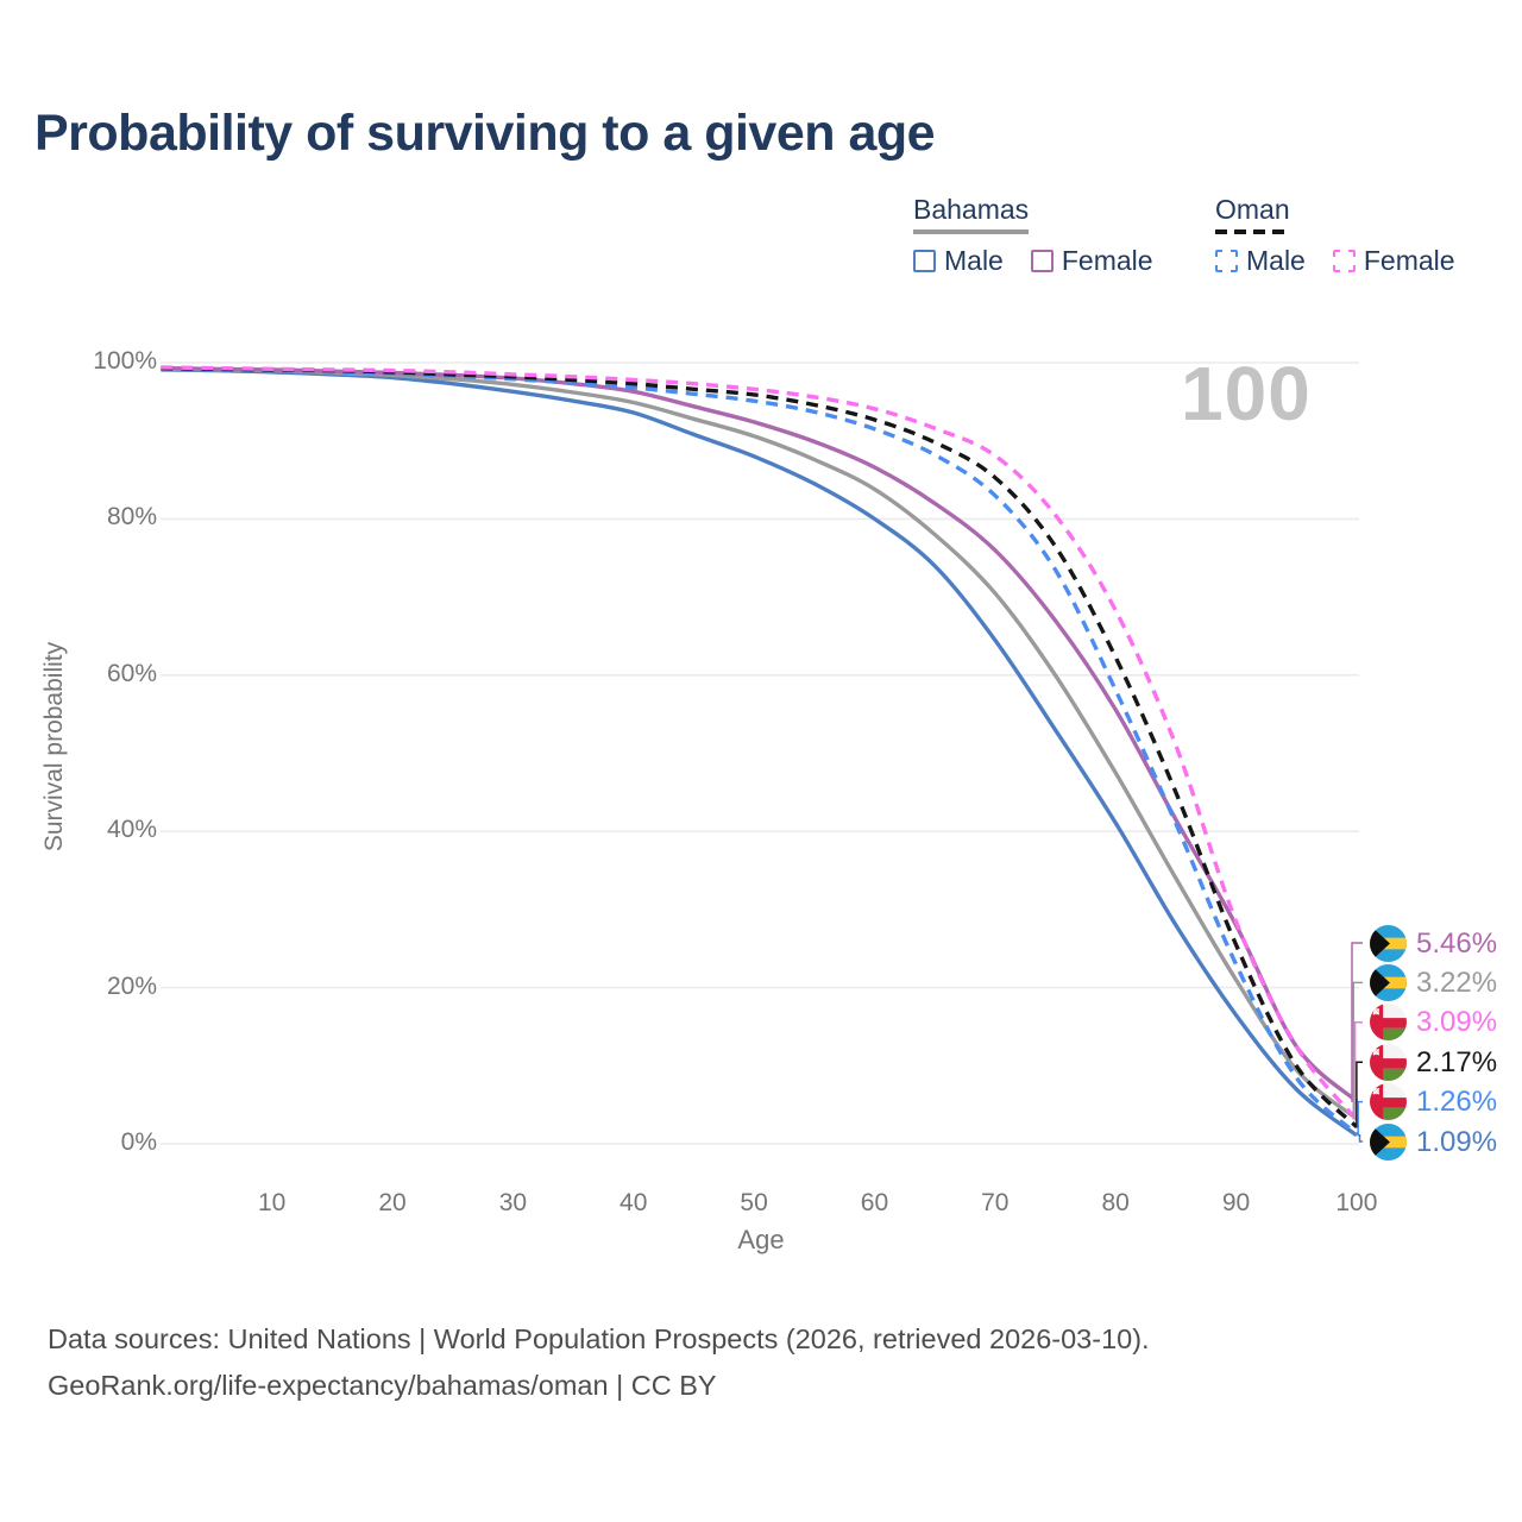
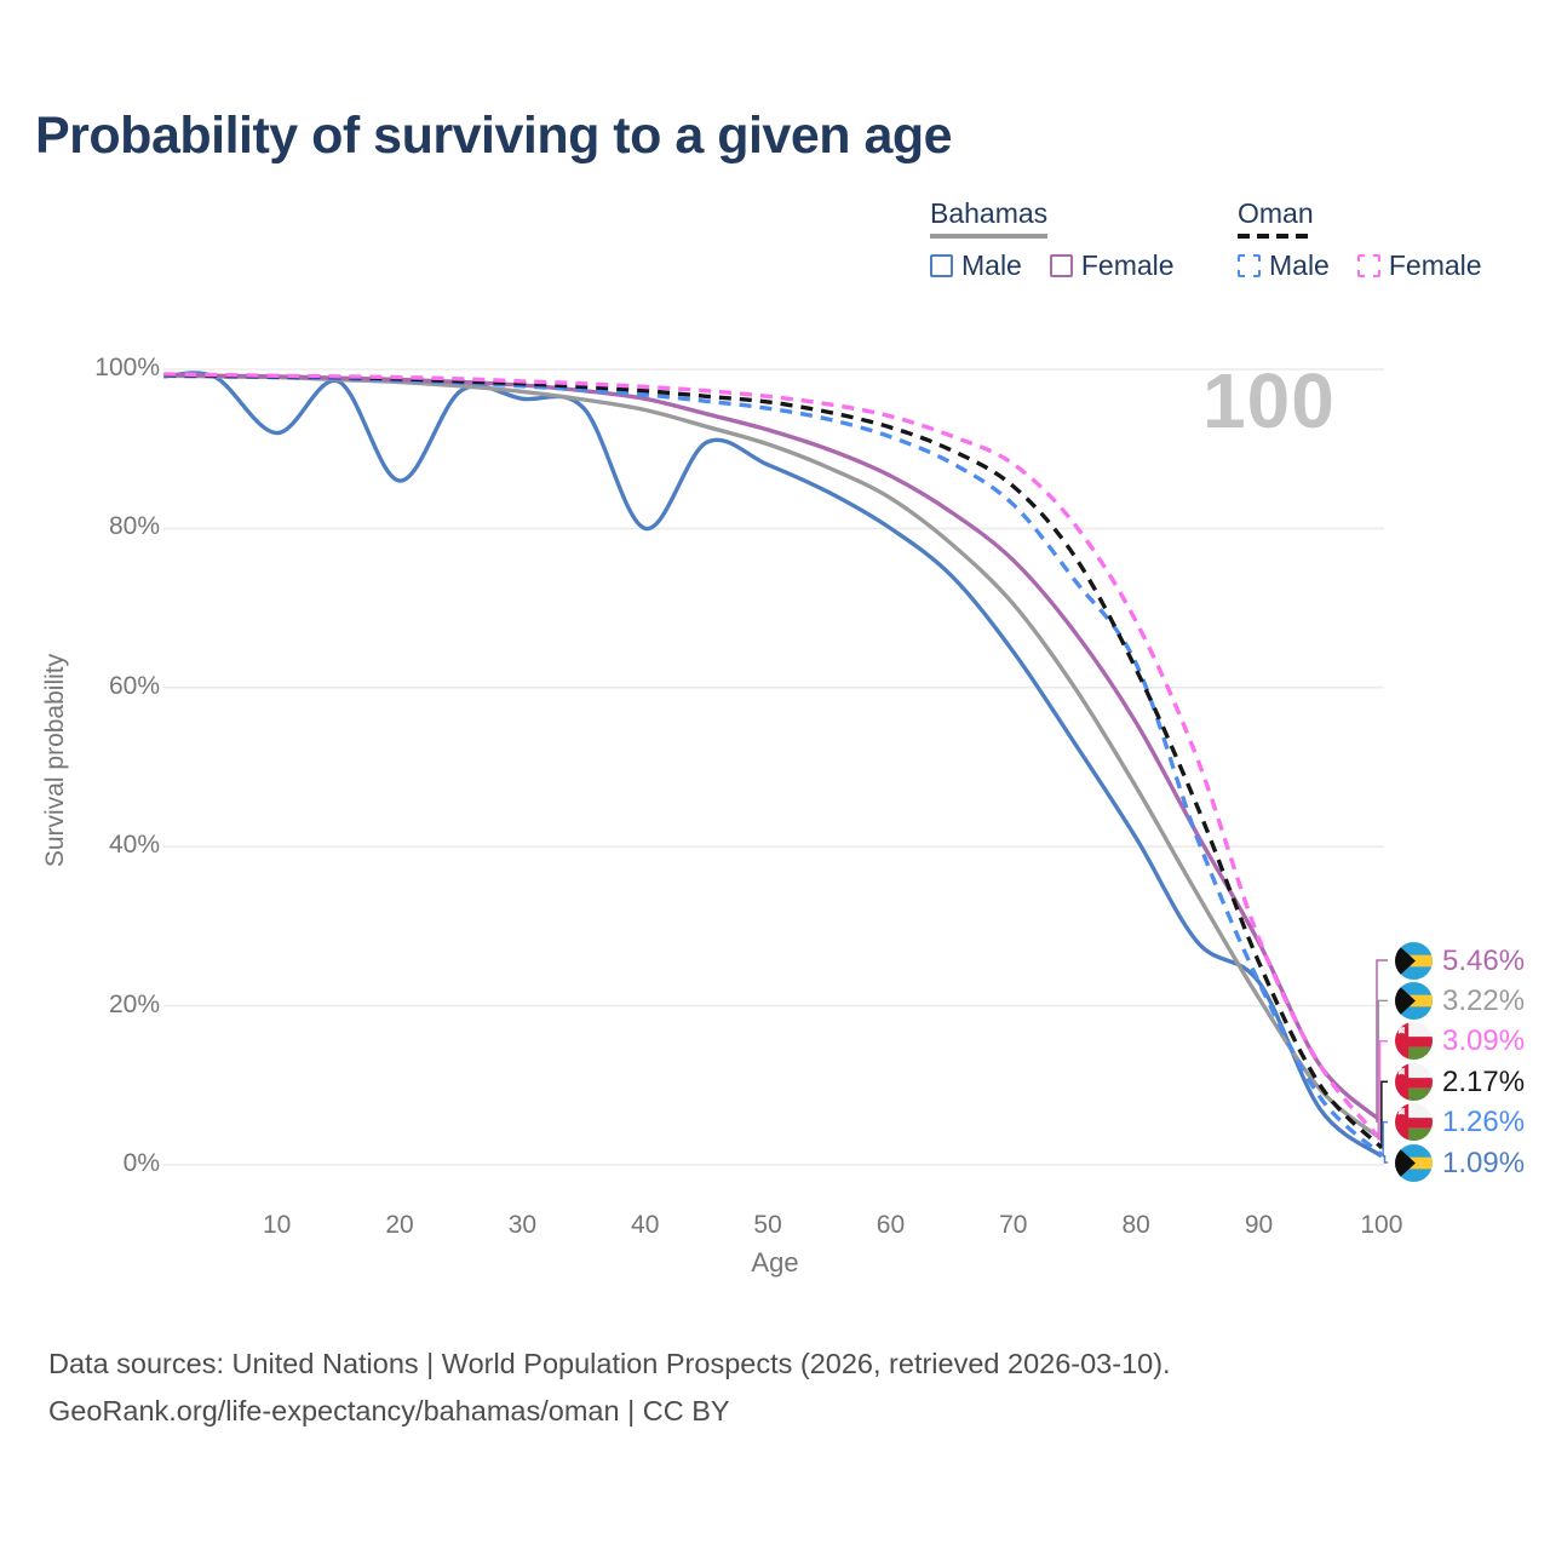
Bahamas Male/10: 99% -> 92%
Bahamas Male/20: 98% -> 86%
Bahamas Male/40: 94% -> 80%
Oman Male/80: 58% -> 63%
Bahamas Male/90: 16% -> 23%
